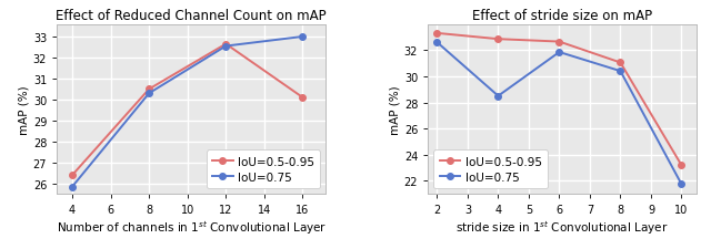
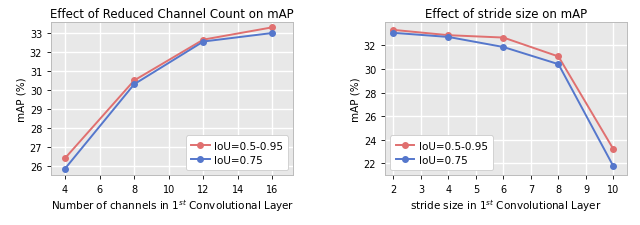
Effect of Reduced Channel Count on mAP/IoU=0.5-0.95/16: 30.1 -> 33.3
Effect of stride size on mAP/IoU=0.75/2: 32.6 -> 33.0
Effect of stride size on mAP/IoU=0.75/4: 28.5 -> 32.7
